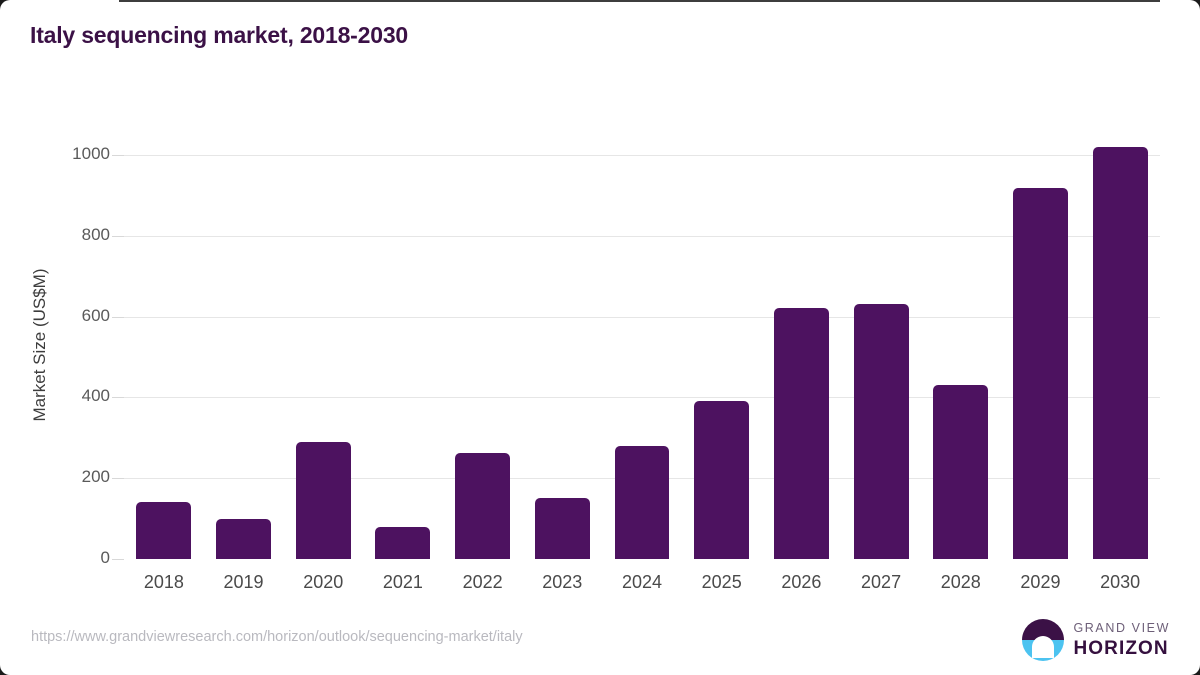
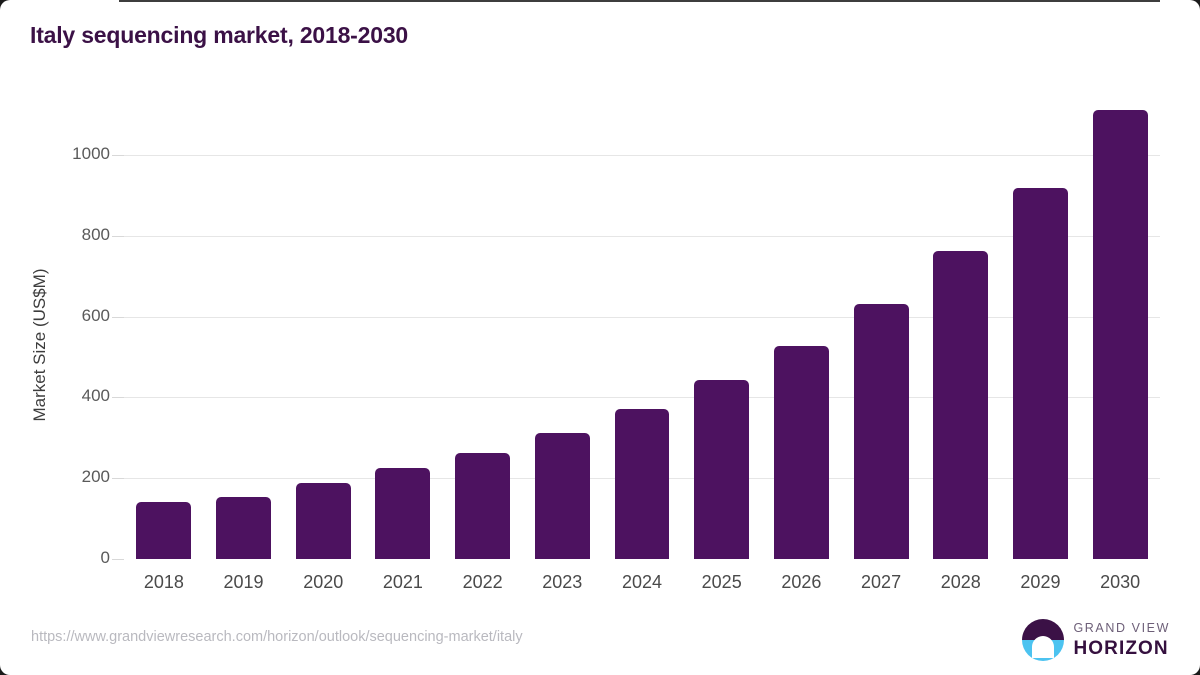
2019: 100 -> 150
2020: 290 -> 190
2021: 80 -> 230
2023: 150 -> 310
2024: 280 -> 370
2025: 390 -> 440
2026: 620 -> 530
2028: 430 -> 760
2030: 1020 -> 1110
